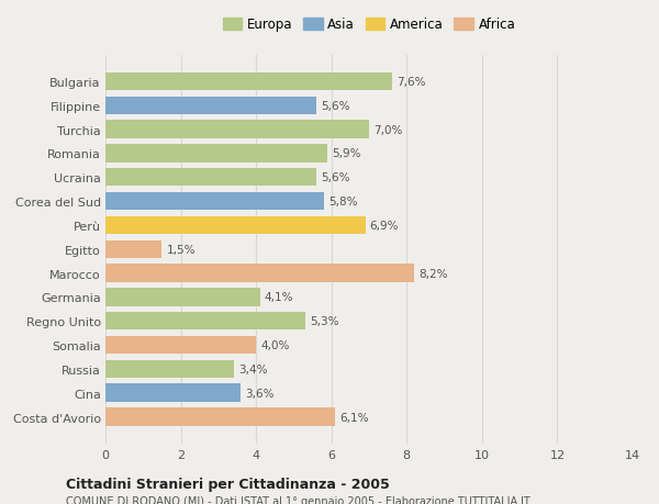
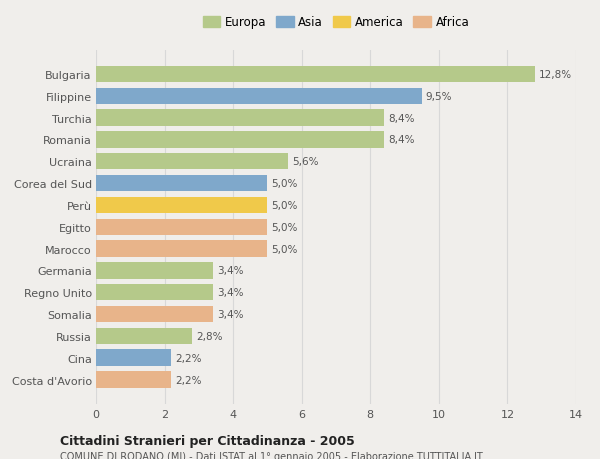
Bulgaria: 7,6% -> 12,8%
Filippine: 5,6% -> 9,5%
Turchia: 7,0% -> 8,4%
Romania: 5,9% -> 8,4%
Corea del Sud: 5,8% -> 5,0%
Perù: 6,9% -> 5,0%
Egitto: 1,5% -> 5,0%
Marocco: 8,2% -> 5,0%
Germania: 4,1% -> 3,4%
Regno Unito: 5,3% -> 3,4%
Somalia: 4,0% -> 3,4%
Russia: 3,4% -> 2,8%
Cina: 3,6% -> 2,2%
Costa d'Avorio: 6,1% -> 2,2%
